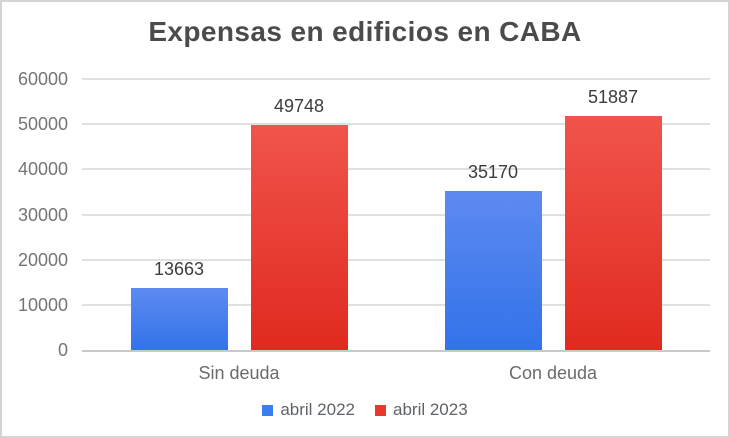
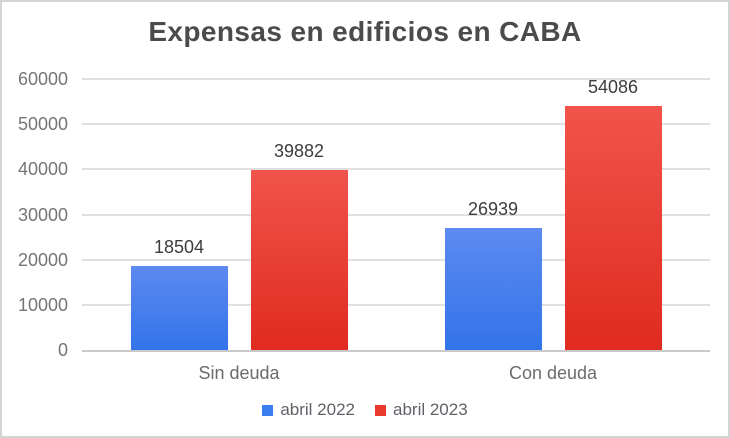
abril 2022/Sin deuda: 13663 -> 18504
abril 2023/Sin deuda: 49748 -> 39882
abril 2022/Con deuda: 35170 -> 26939
abril 2023/Con deuda: 51887 -> 54086
